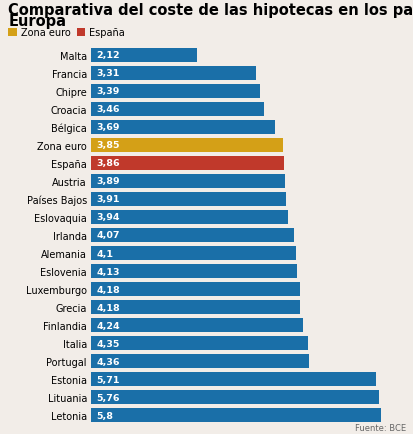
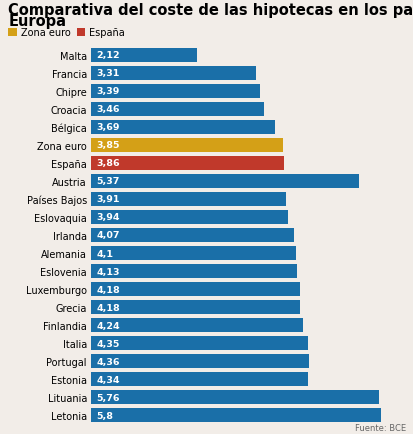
Austria: 3,89 -> 5,37
Estonia: 5,71 -> 4,34
